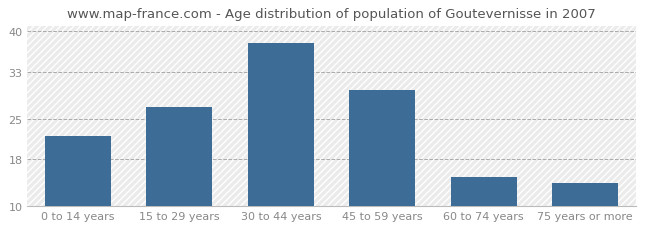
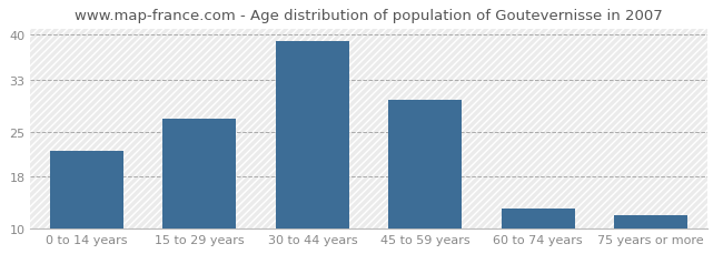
30 to 44 years: 38 -> 39
60 to 74 years: 15 -> 13
75 years or more: 14 -> 12
